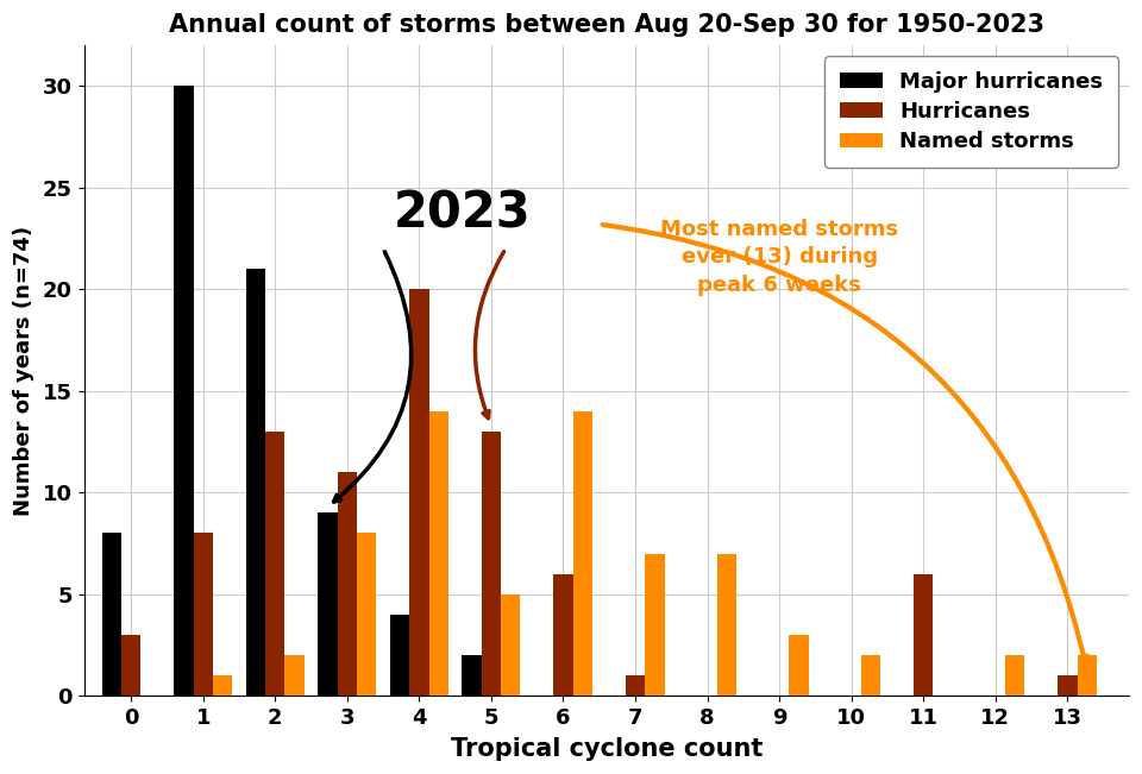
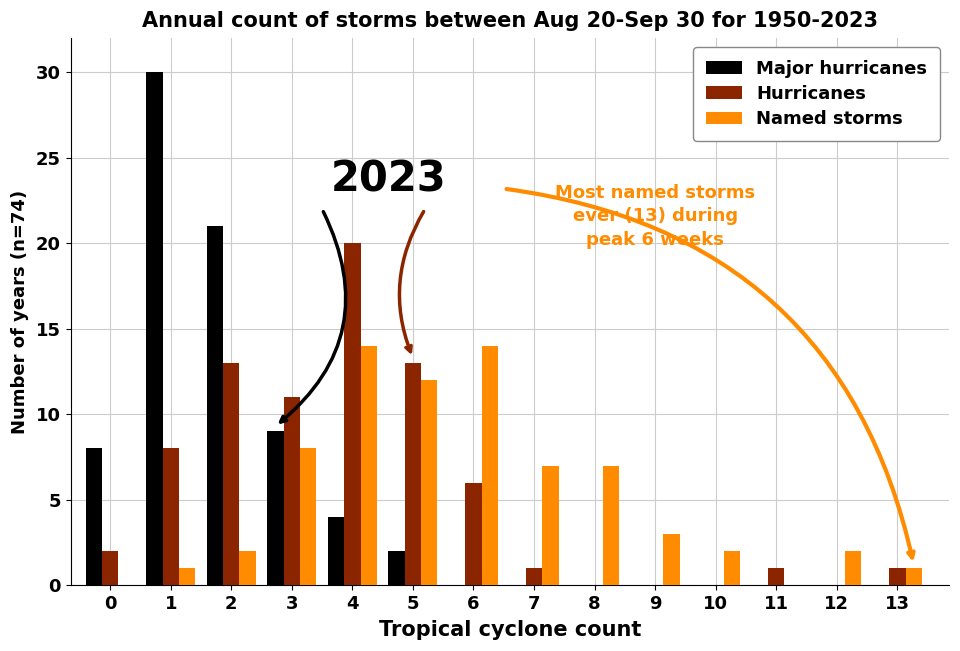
Hurricanes/0: 3 -> 2
Named storms/5: 5 -> 12
Hurricanes/11: 6 -> 1
Named storms/13: 2 -> 1
